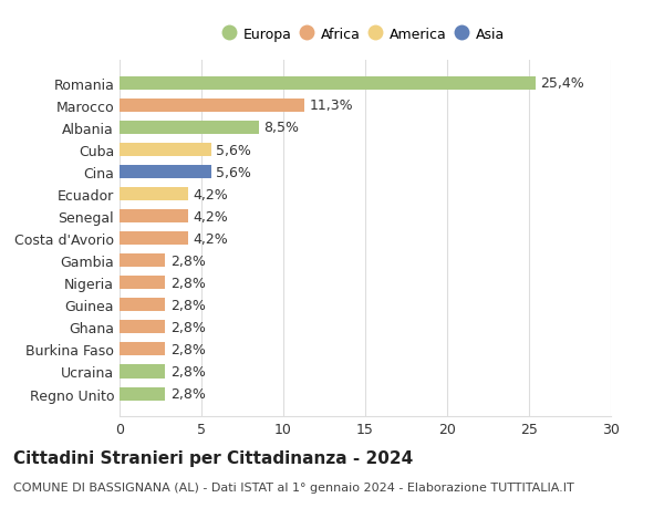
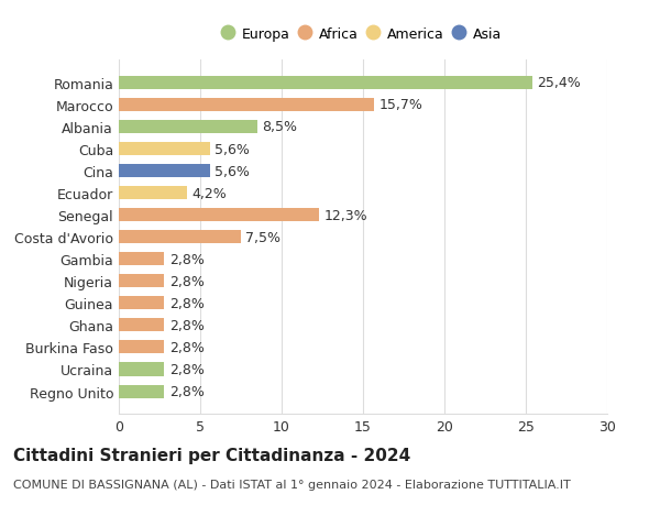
Marocco: 11,3% -> 15,7%
Senegal: 4,2% -> 12,3%
Costa d'Avorio: 4,2% -> 7,5%
